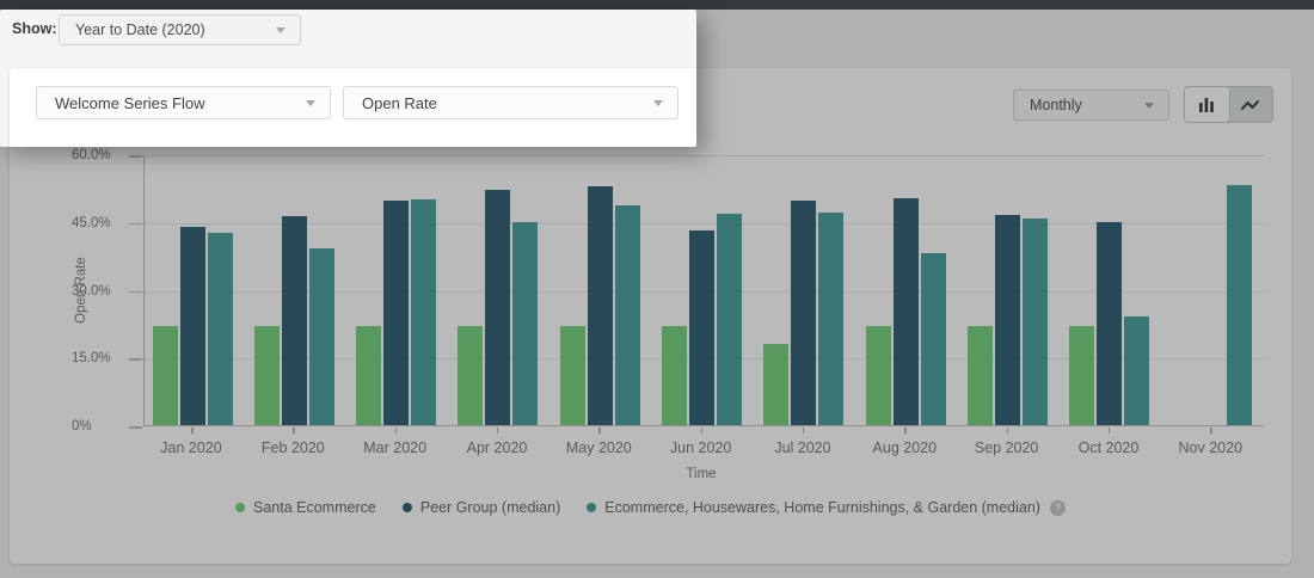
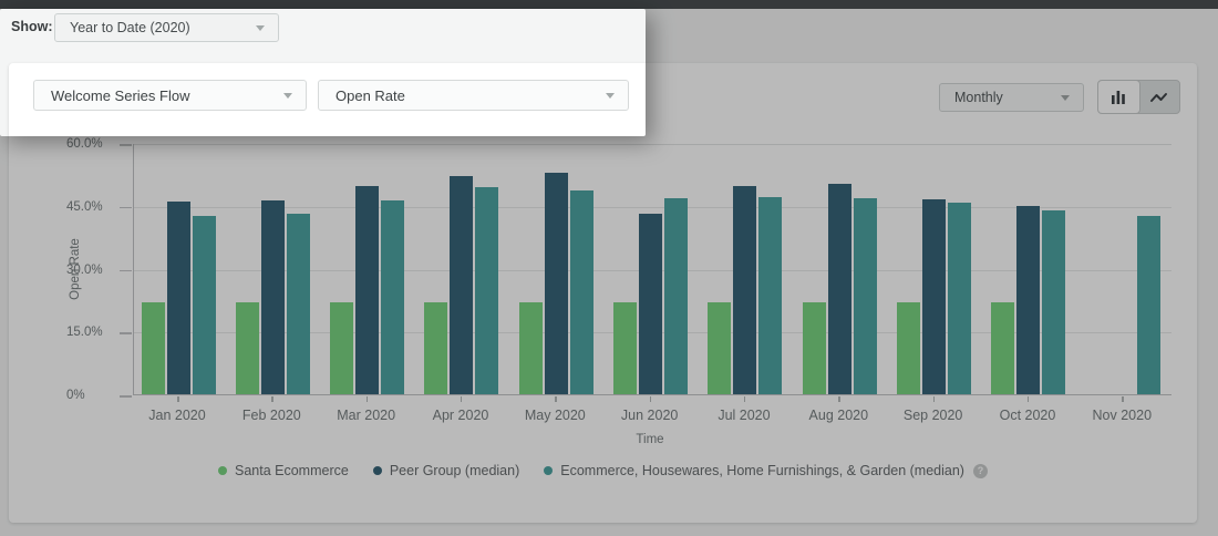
Peer Group (median)/Jan 2020: 44% -> 46%
Ecommerce, Housewares, Home Furnishings, & Garden (median)/Feb 2020: 39% -> 43%
Ecommerce, Housewares, Home Furnishings, & Garden (median)/Mar 2020: 50% -> 46%
Ecommerce, Housewares, Home Furnishings, & Garden (median)/Apr 2020: 45% -> 50%
Santa Ecommerce/Jul 2020: 18% -> 22%
Ecommerce, Housewares, Home Furnishings, & Garden (median)/Aug 2020: 38% -> 47%
Ecommerce, Housewares, Home Furnishings, & Garden (median)/Oct 2020: 24% -> 44%
Ecommerce, Housewares, Home Furnishings, & Garden (median)/Nov 2020: 53% -> 42%
